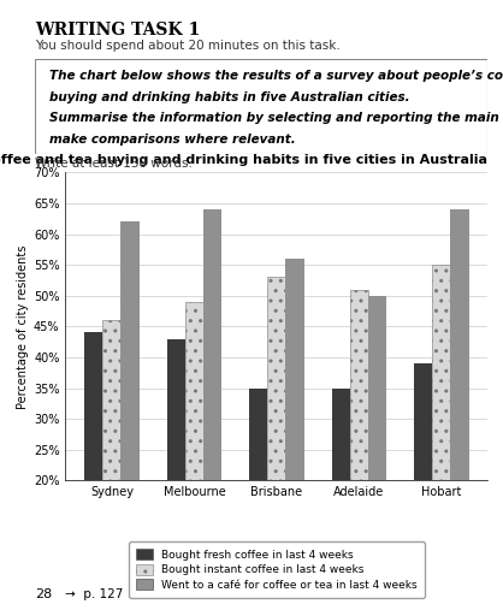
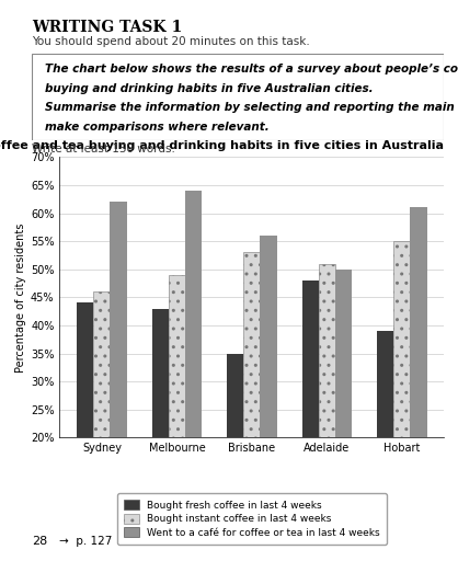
Bought fresh coffee in last 4 weeks/Adelaide: 35% -> 48%
Went to a café for coffee or tea in last 4 weeks/Hobart: 64% -> 61%
